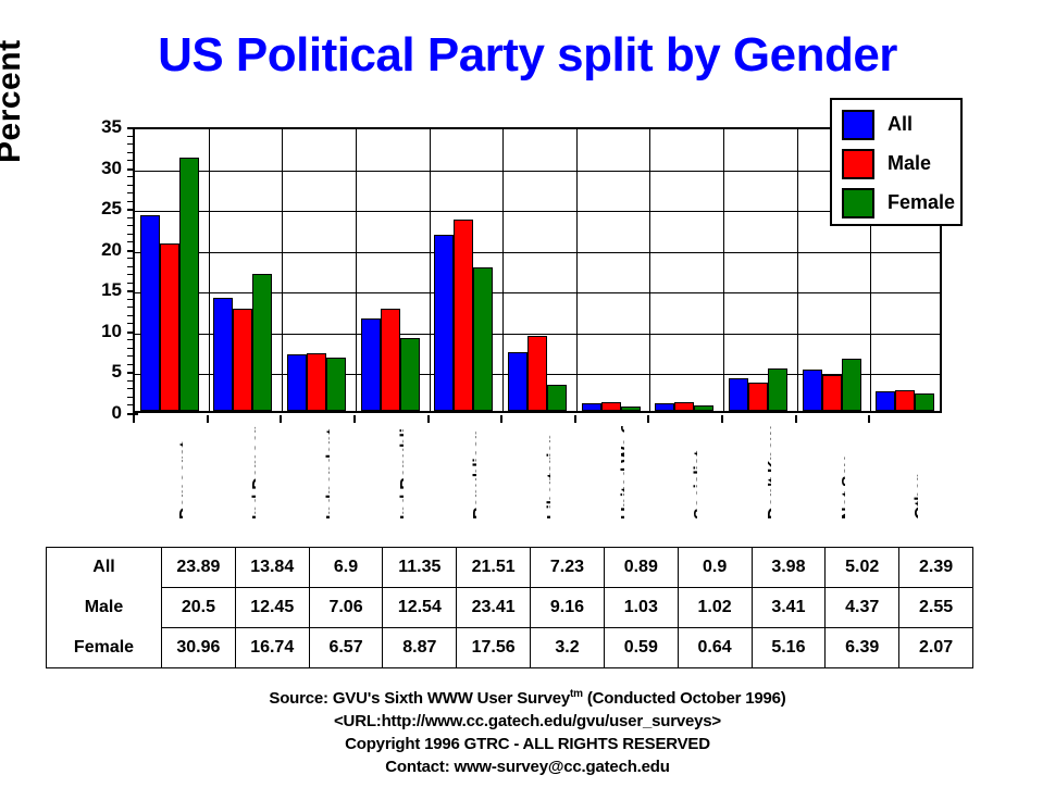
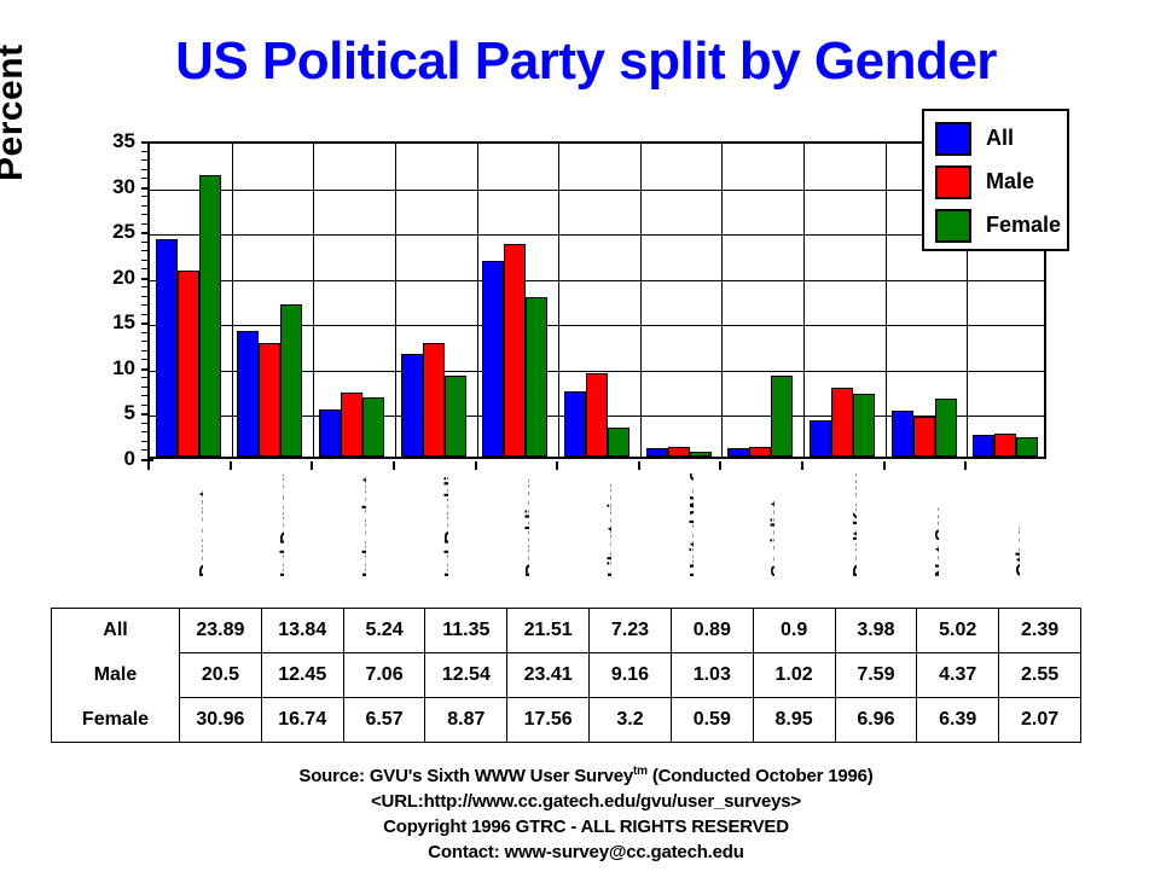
All/Indpendent: 6.9 -> 5.24
Female/Socialist: 0.64 -> 8.95
Male/Don't Know: 3.41 -> 7.59
Female/Don't Know: 5.16 -> 6.96
